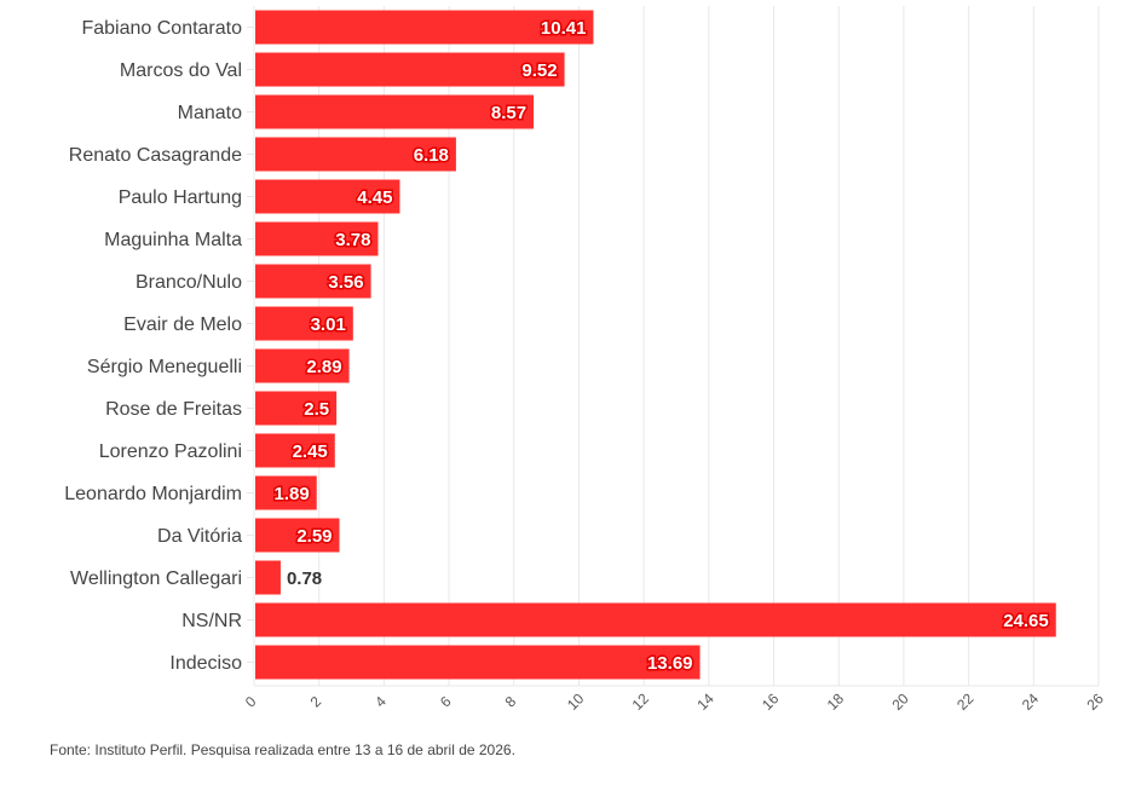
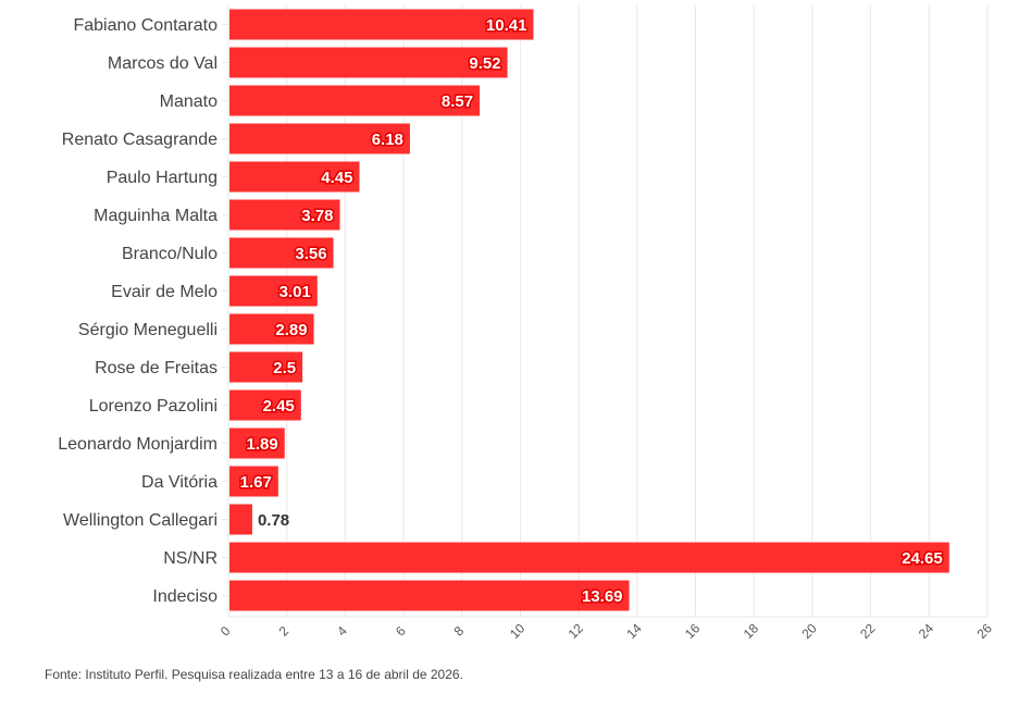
Da Vitória: 2.59 -> 1.67
